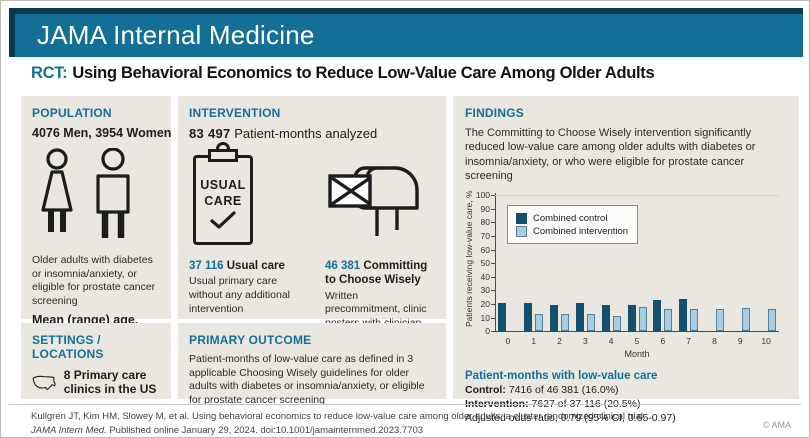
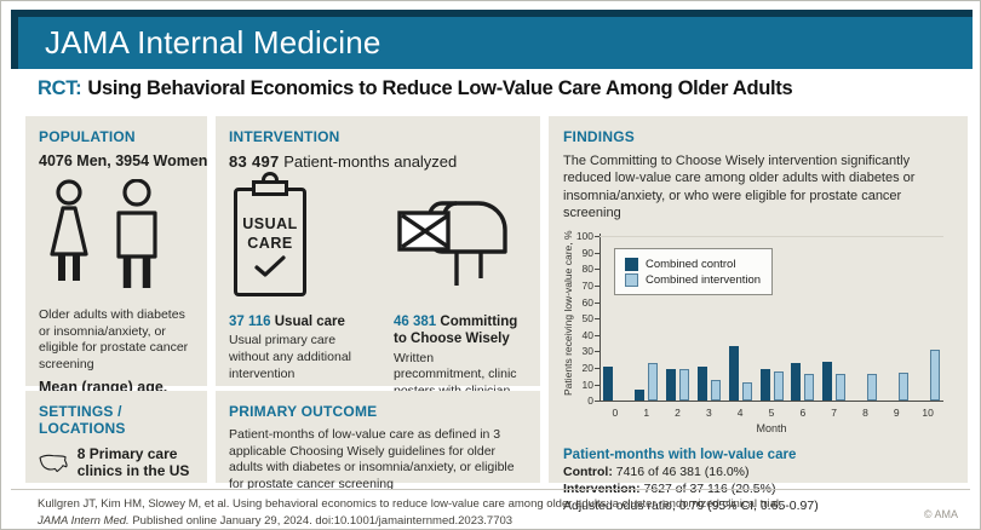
Combined control/1: 21 -> 7
Combined intervention/1: 12 -> 23
Combined intervention/2: 13 -> 19
Combined control/4: 20 -> 33
Combined intervention/10: 16 -> 31
